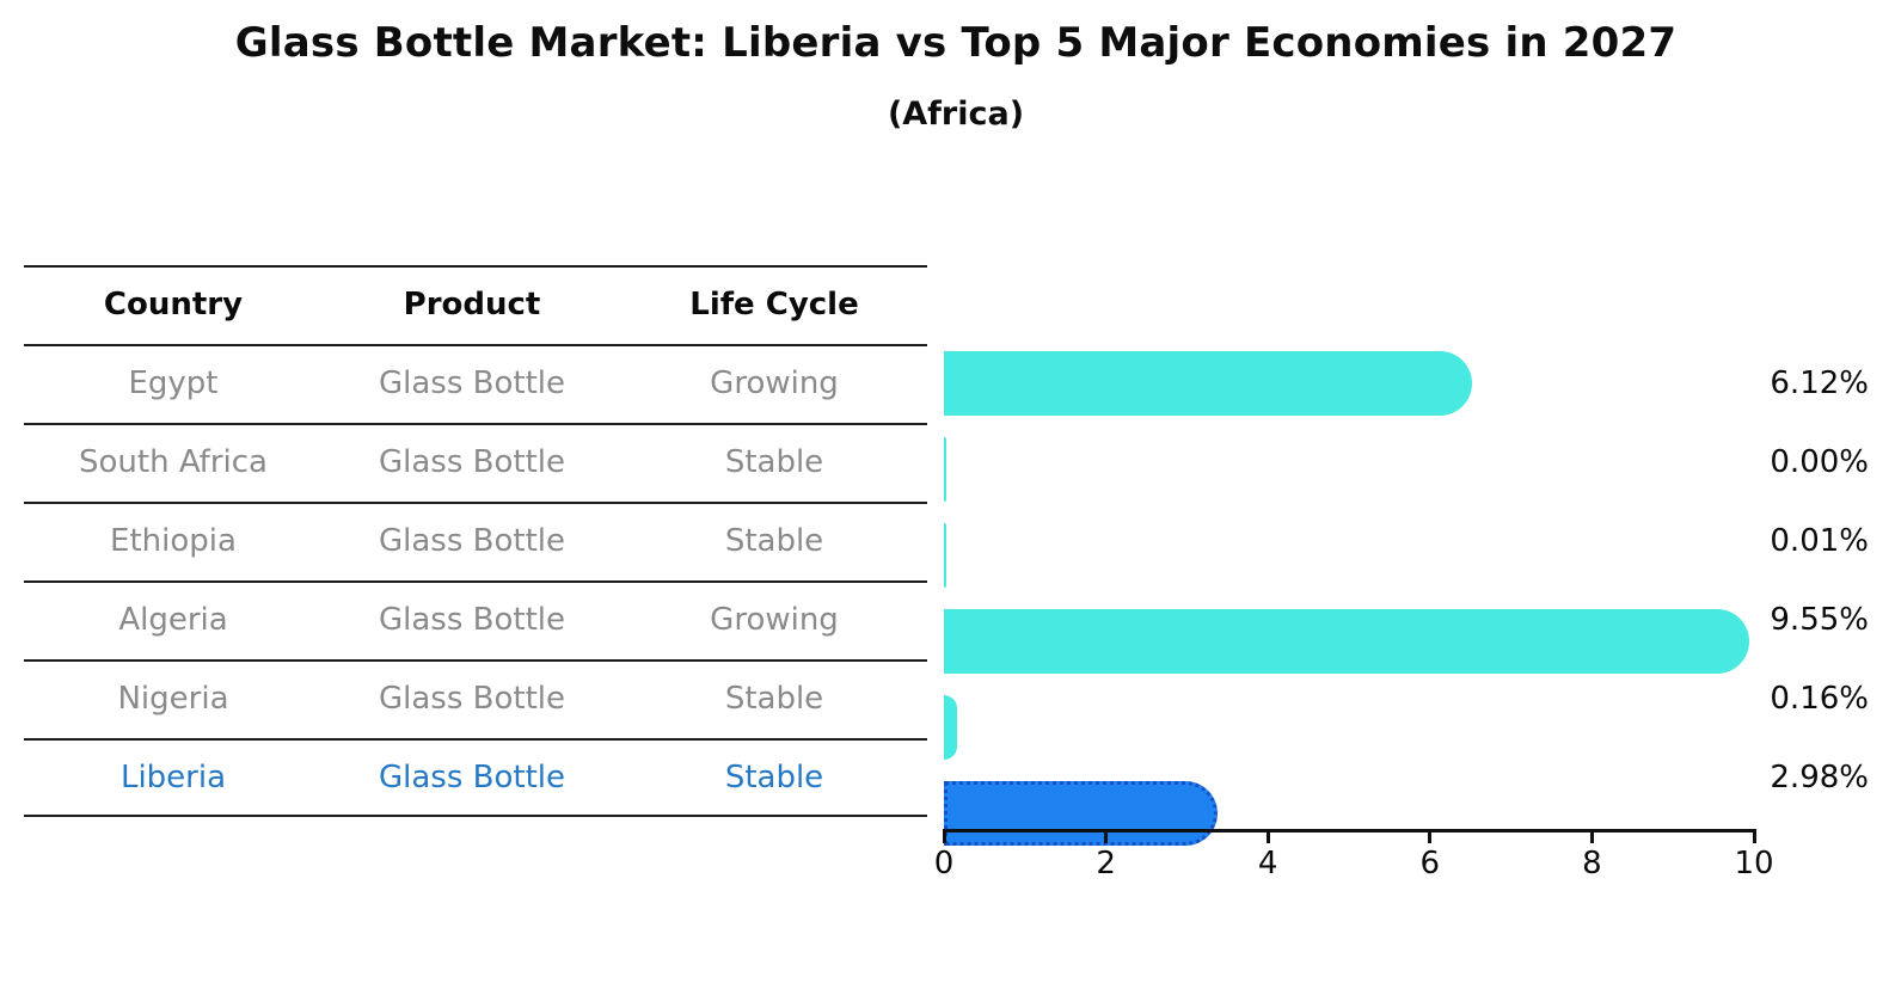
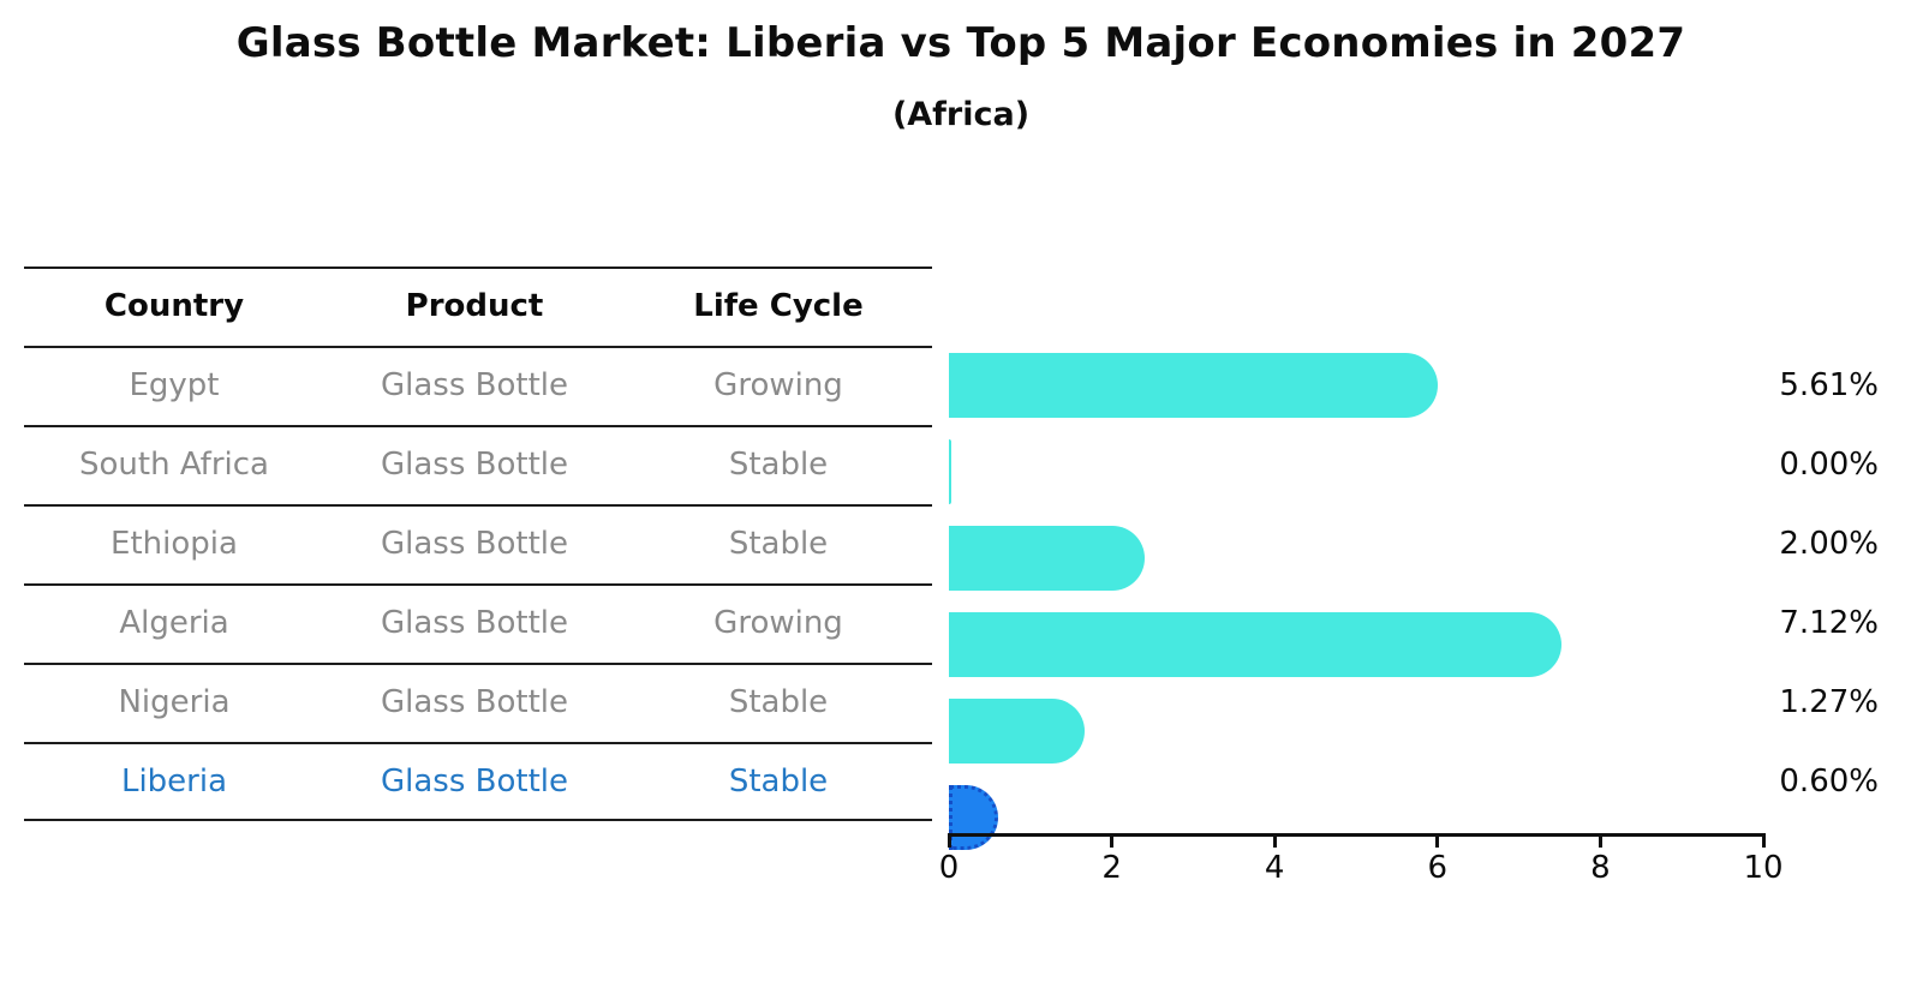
Egypt: 6.12% -> 5.61%
Ethiopia: 0.01% -> 2.00%
Algeria: 9.55% -> 7.12%
Nigeria: 0.16% -> 1.27%
Liberia: 2.98% -> 0.60%
